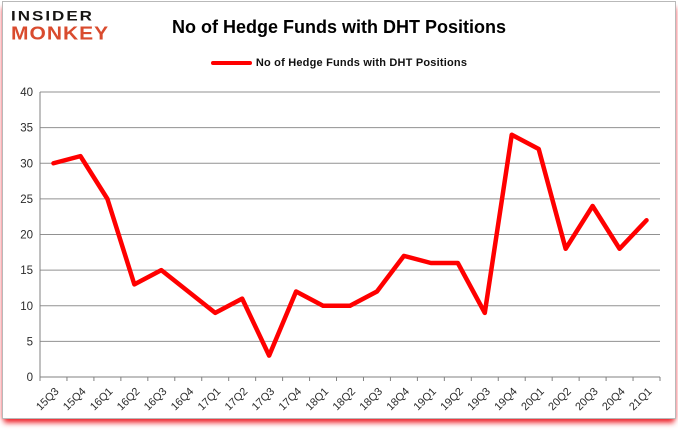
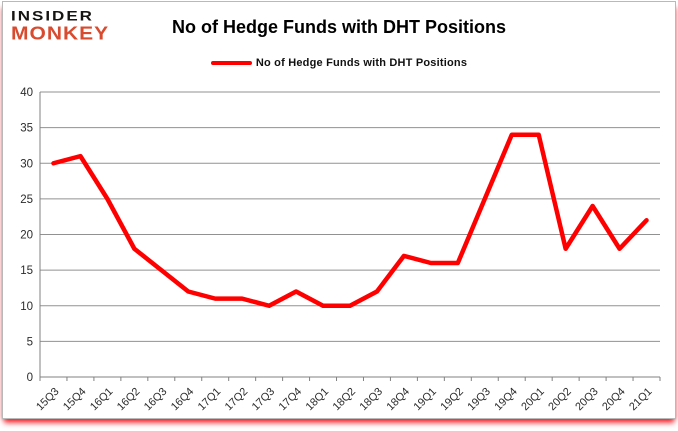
16Q2: 13 -> 18
17Q1: 9 -> 11
17Q3: 3 -> 10
19Q3: 9 -> 25
20Q1: 32 -> 34
